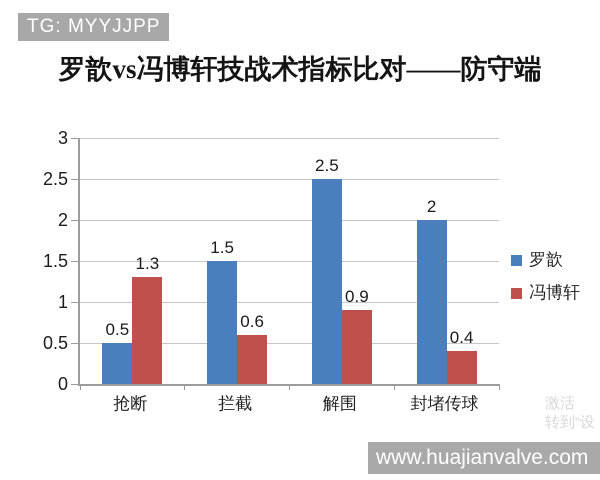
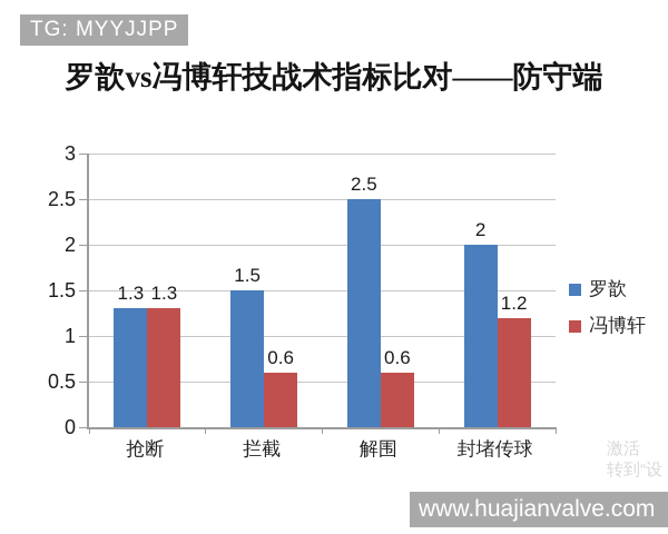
罗歆/抢断: 0.5 -> 1.3
冯博轩/解围: 0.9 -> 0.6
冯博轩/封堵传球: 0.4 -> 1.2
